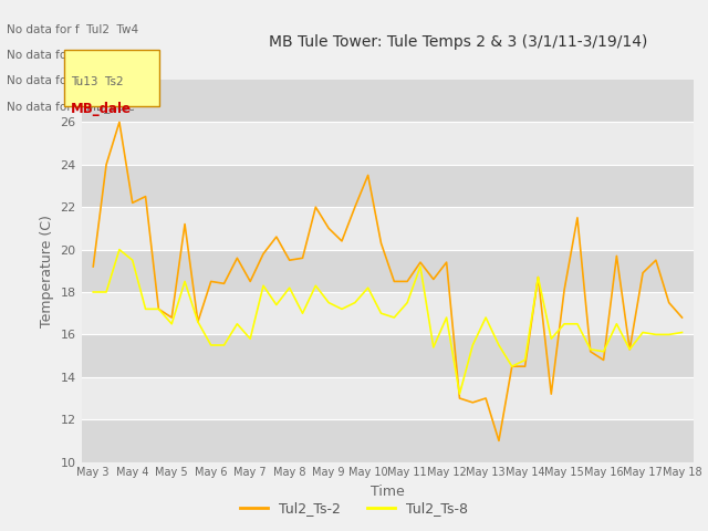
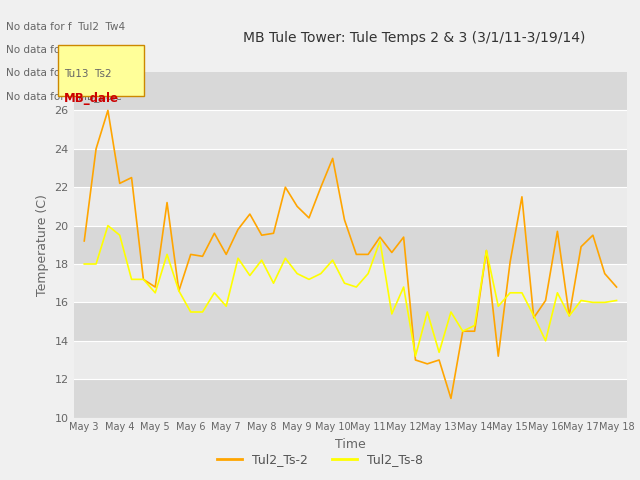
Tul2_Ts-8/May 13: 16.8 -> 13.4
Tul2_Ts-2/May 16: 14.8 -> 16.1
Tul2_Ts-8/May 16: 15.2 -> 14.0
